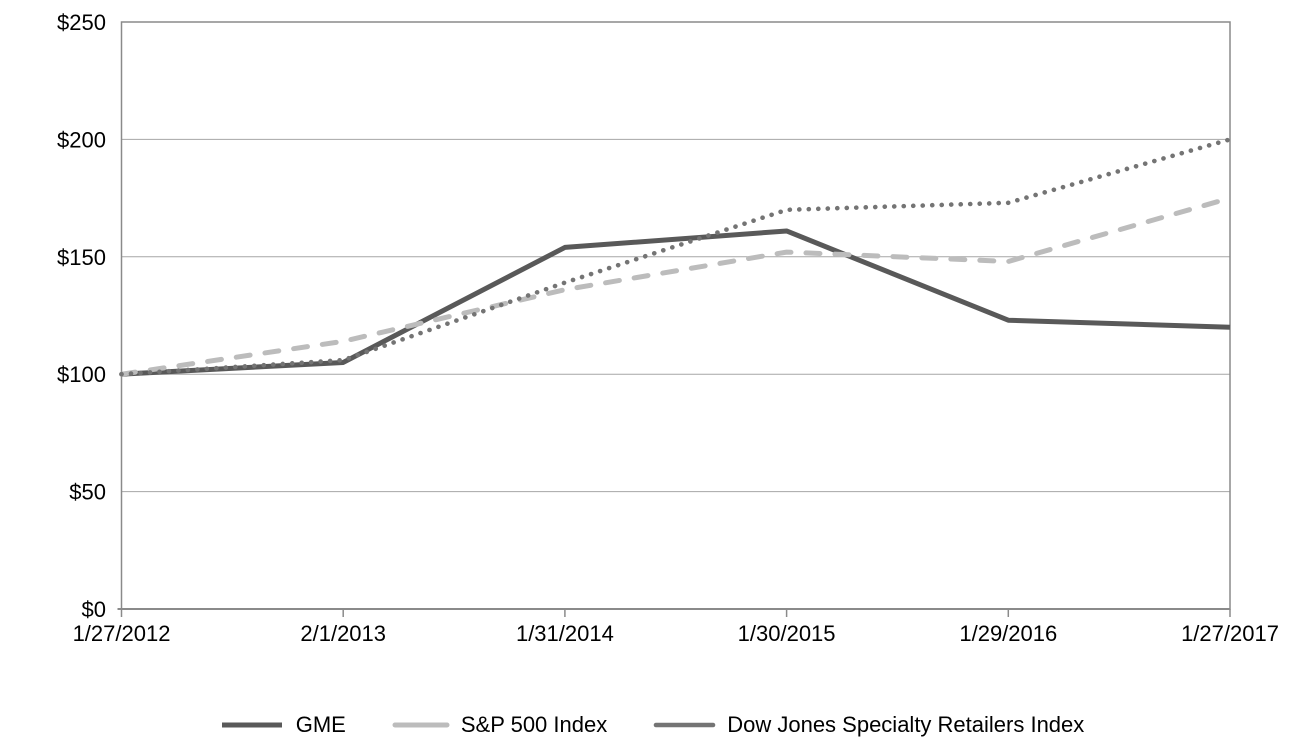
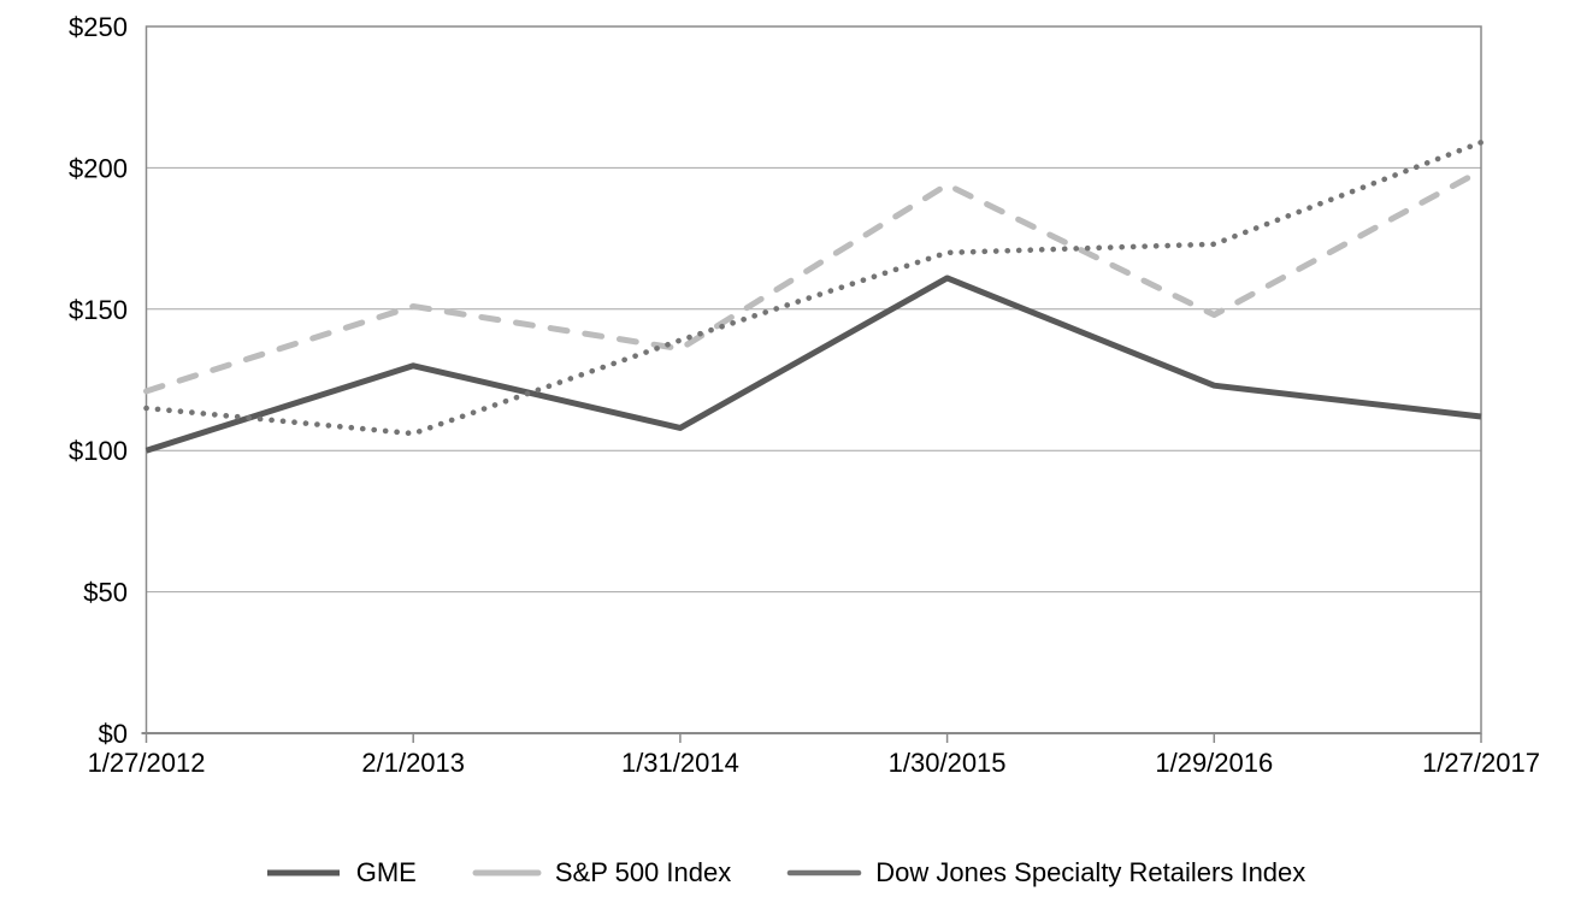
S&P 500 Index/1/27/2012: $100 -> $121
Dow Jones Specialty Retailers Index/1/27/2012: $100 -> $115
GME/2/1/2013: $105 -> $130
S&P 500 Index/2/1/2013: $114 -> $151
GME/1/31/2014: $154 -> $108
S&P 500 Index/1/30/2015: $152 -> $194
GME/1/27/2017: $120 -> $112
S&P 500 Index/1/27/2017: $175 -> $199
Dow Jones Specialty Retailers Index/1/27/2017: $200 -> $209
